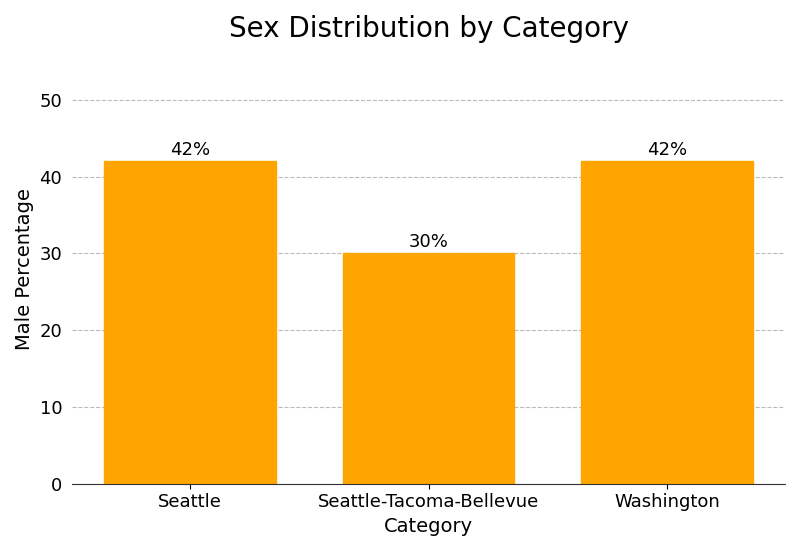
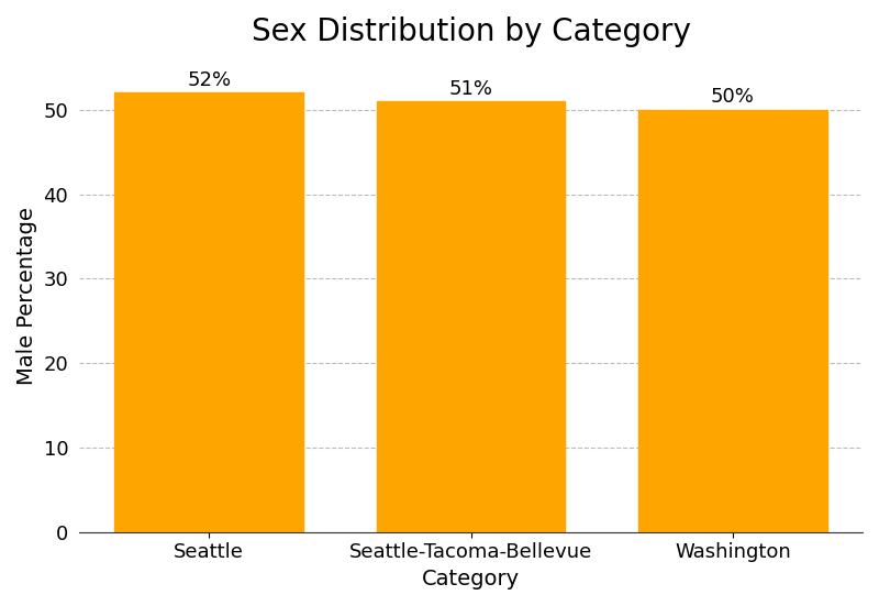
Seattle: 42% -> 52%
Seattle-Tacoma-Bellevue: 30% -> 51%
Washington: 42% -> 50%
